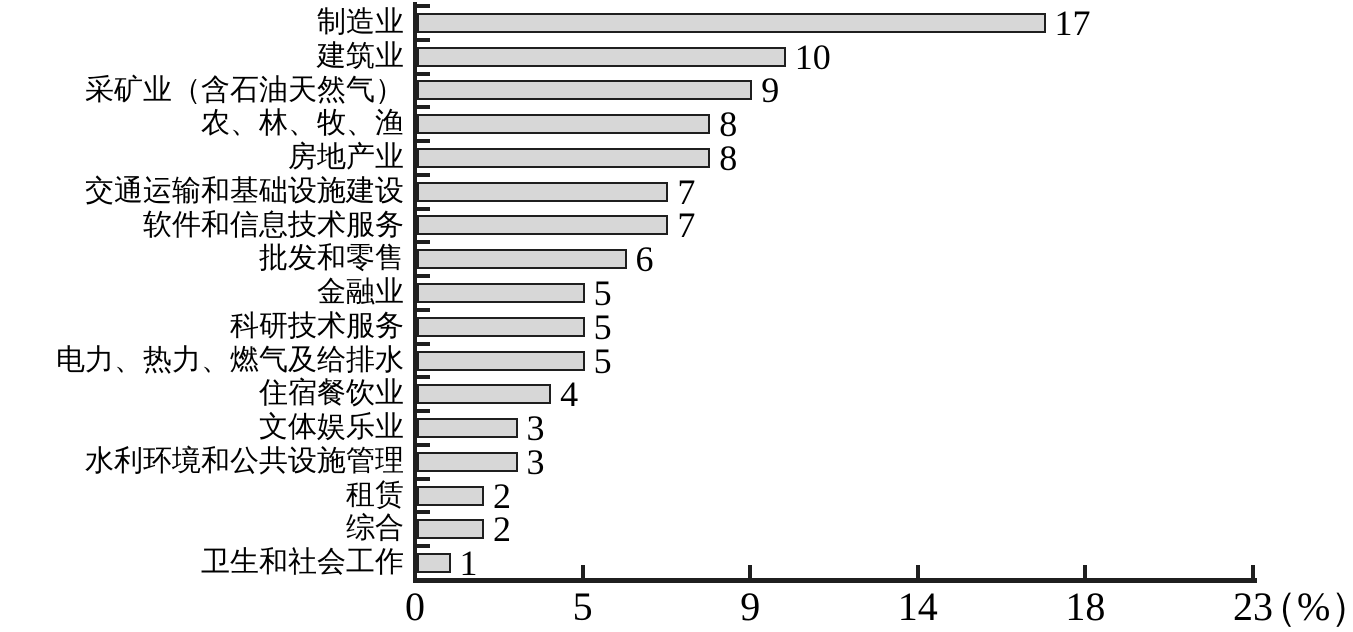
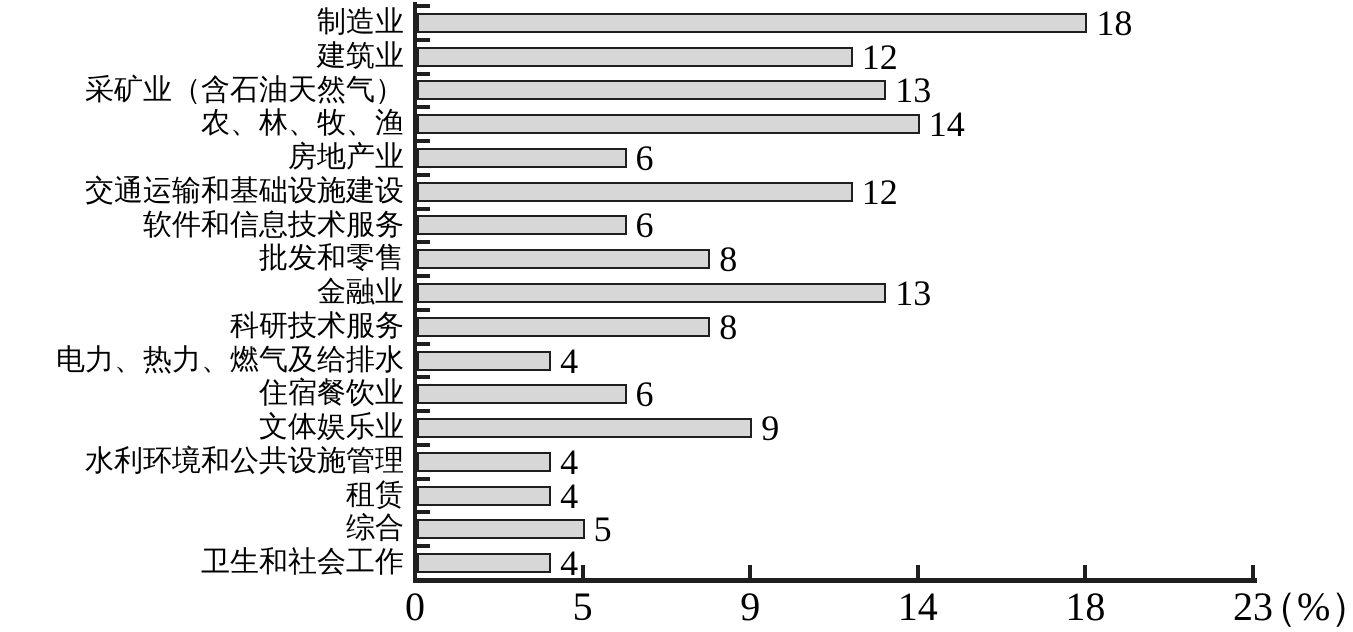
制造业: 17 -> 18
建筑业: 10 -> 12
采矿业（含石油天然气）: 9 -> 13
农、林、牧、渔: 8 -> 14
房地产业: 8 -> 6
交通运输和基础设施建设: 7 -> 12
软件和信息技术服务: 7 -> 6
批发和零售: 6 -> 8
金融业: 5 -> 13
科研技术服务: 5 -> 8
电力、热力、燃气及给排水: 5 -> 4
住宿餐饮业: 4 -> 6
文体娱乐业: 3 -> 9
水利环境和公共设施管理: 3 -> 4
租赁: 2 -> 4
综合: 2 -> 5
卫生和社会工作: 1 -> 4
